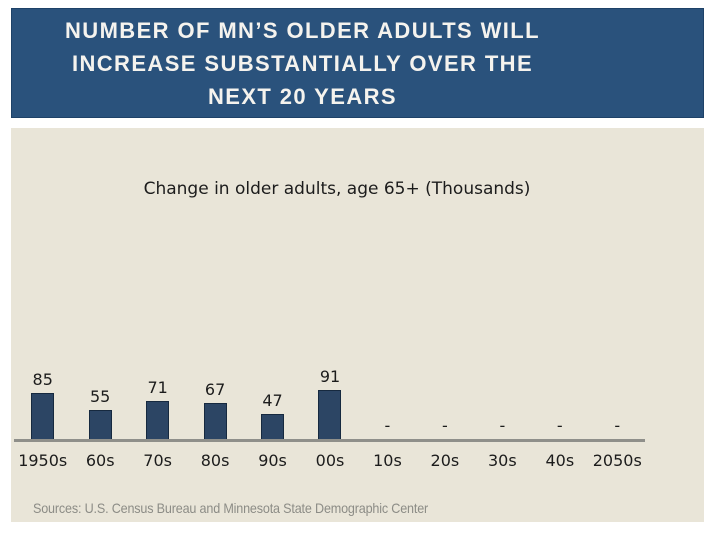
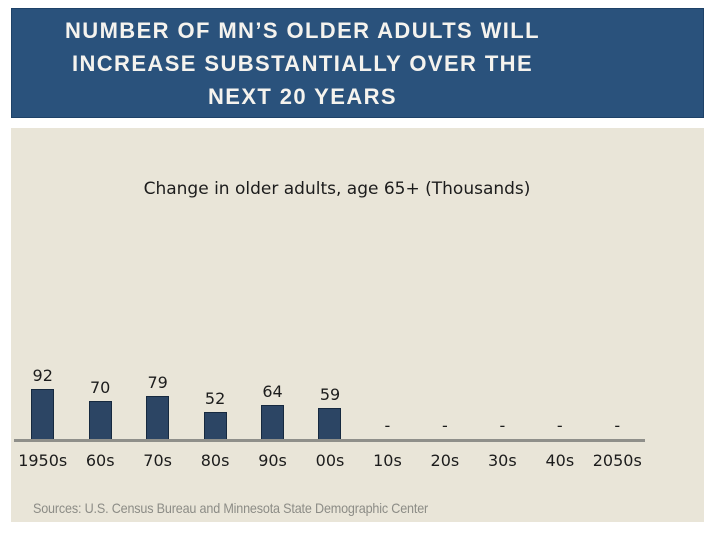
1950s: 85 -> 92
60s: 55 -> 70
70s: 71 -> 79
80s: 67 -> 52
90s: 47 -> 64
00s: 91 -> 59
